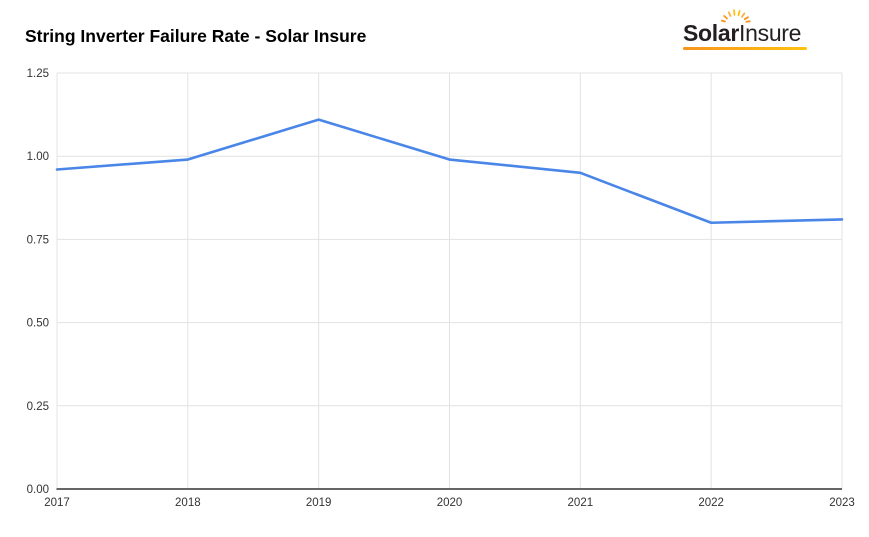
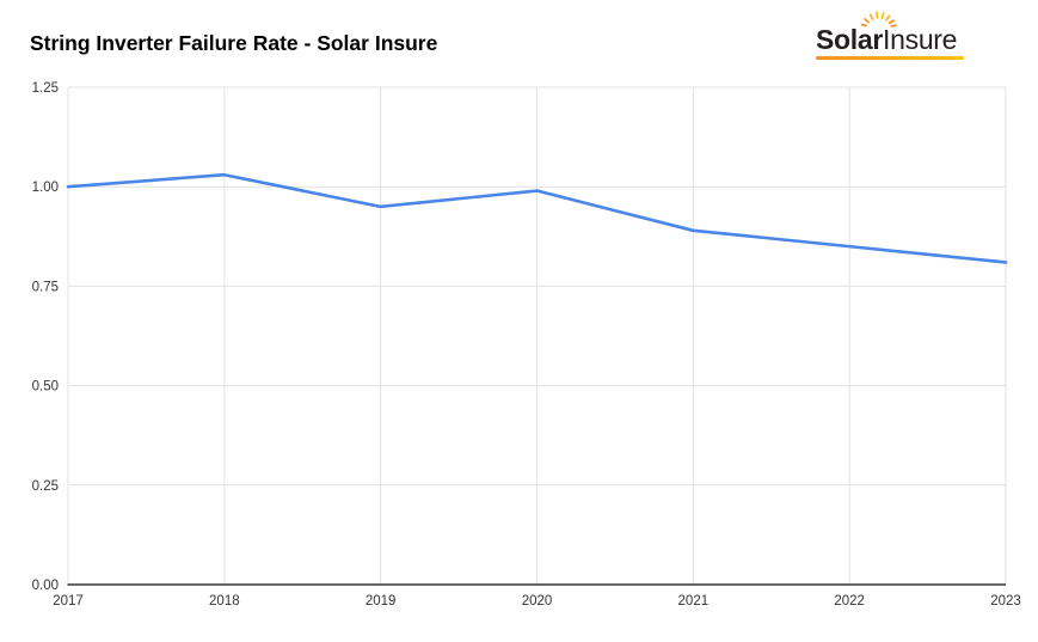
2017: 0.96 -> 1.00
2018: 0.99 -> 1.03
2019: 1.11 -> 0.95
2021: 0.95 -> 0.89
2022: 0.80 -> 0.85
